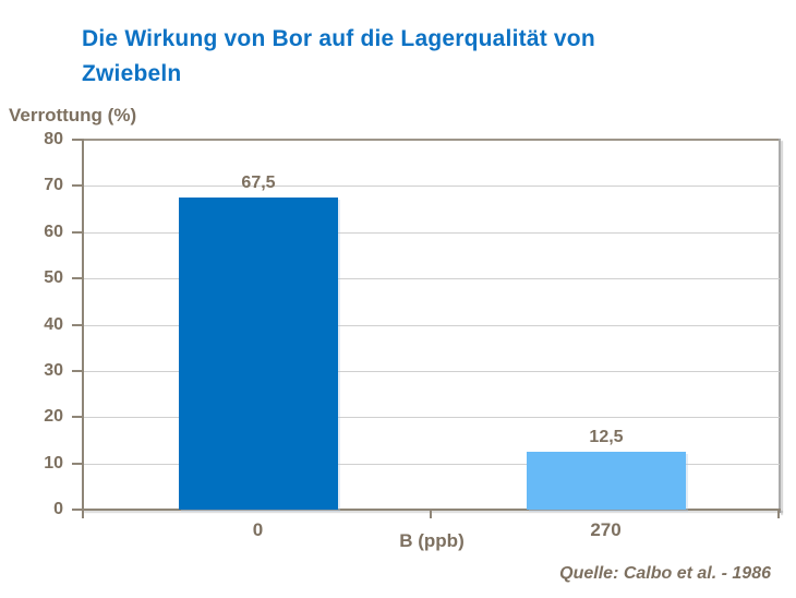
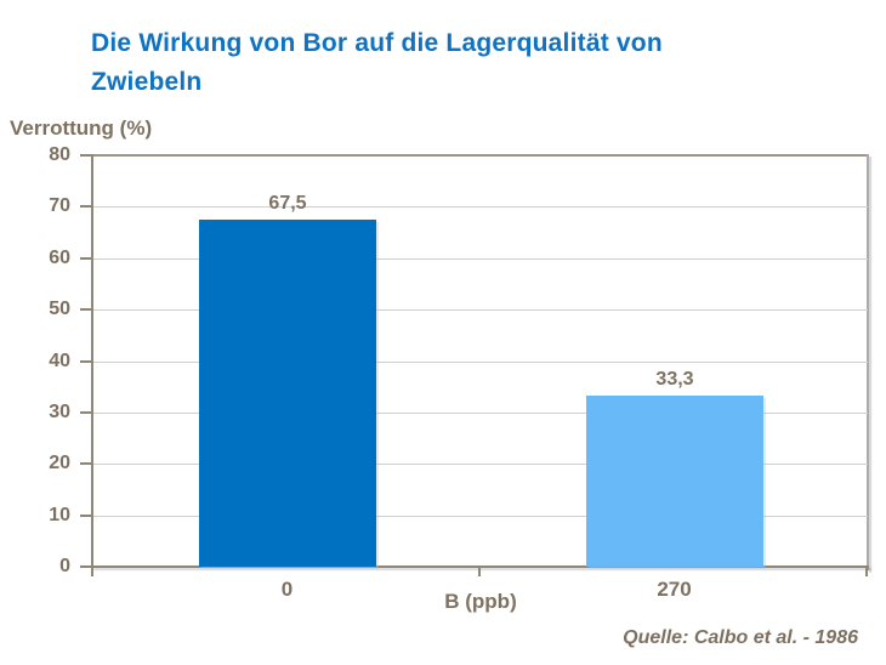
270: 12,5 -> 33,3
